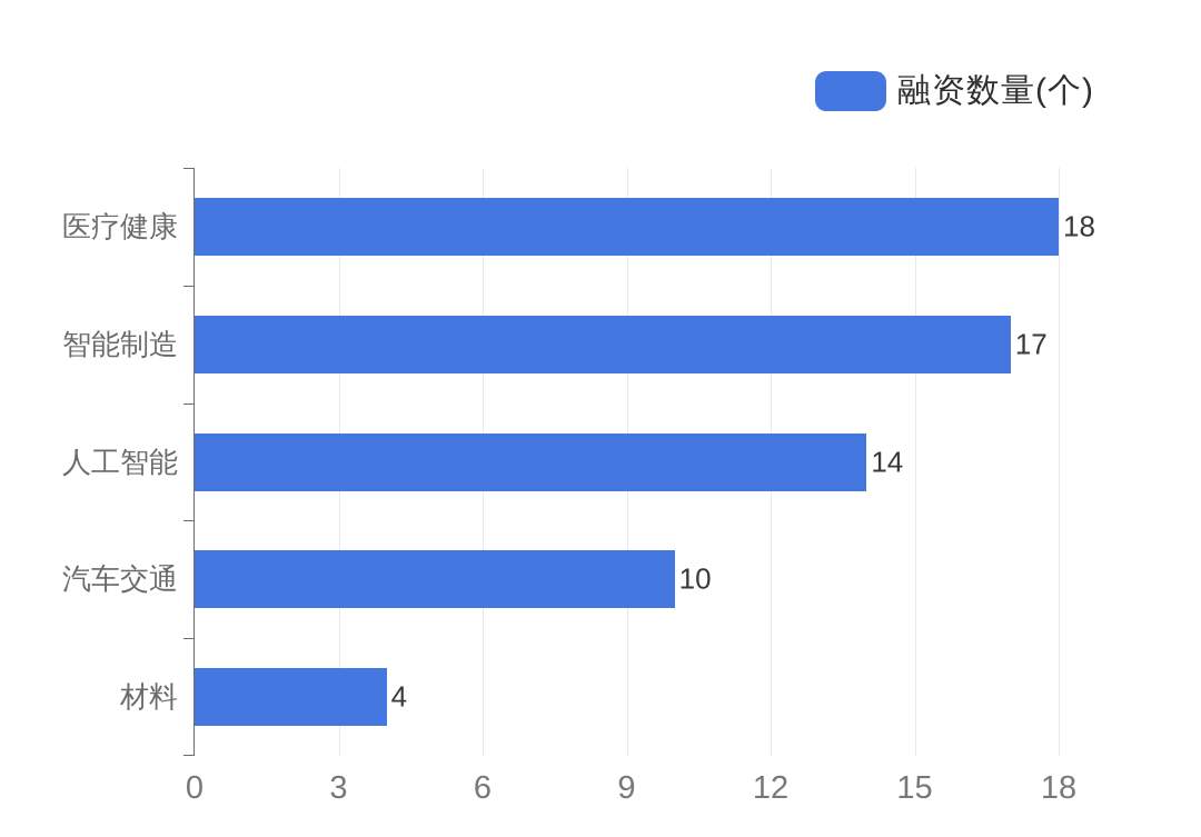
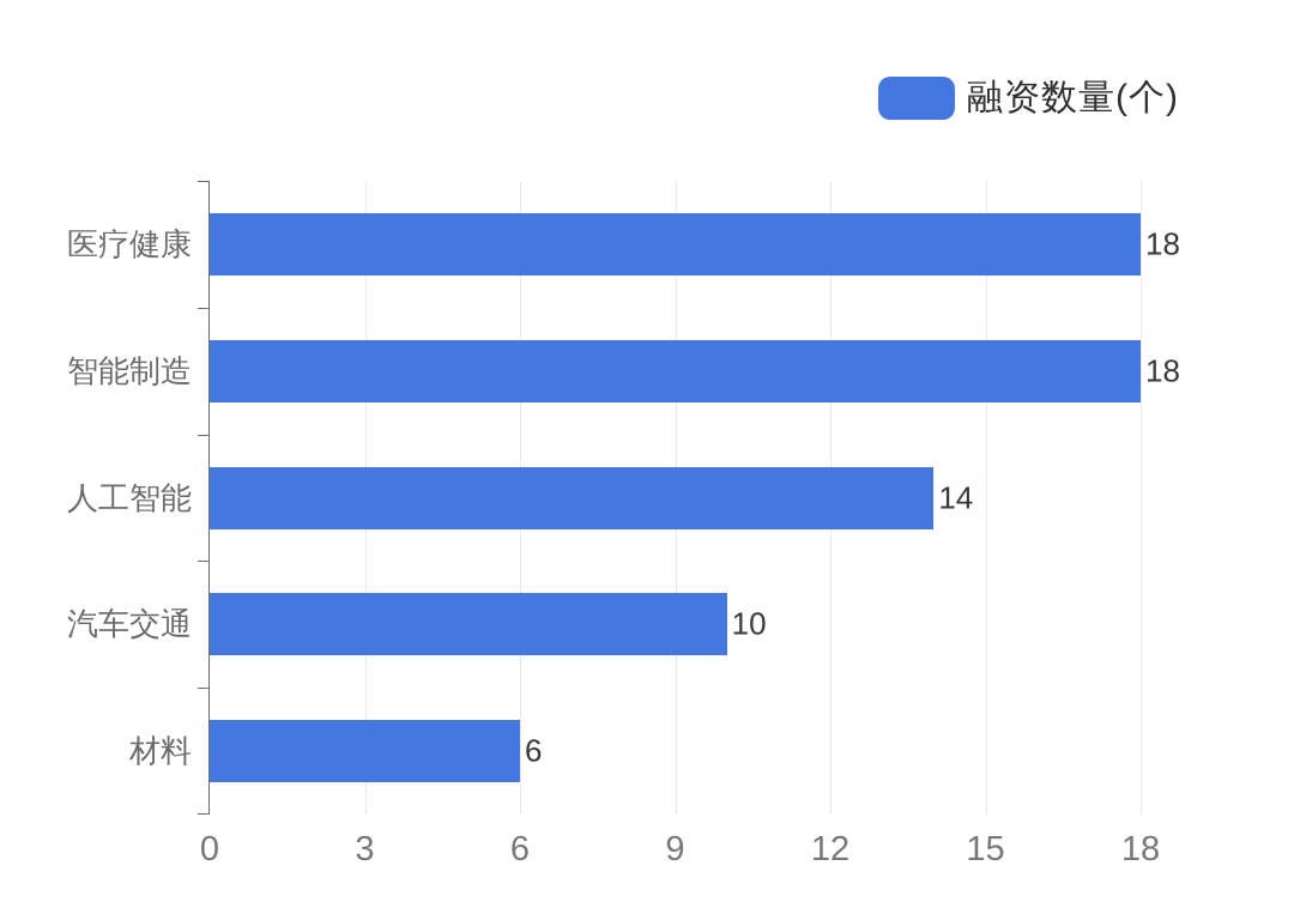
智能制造: 17 -> 18
材料: 4 -> 6
